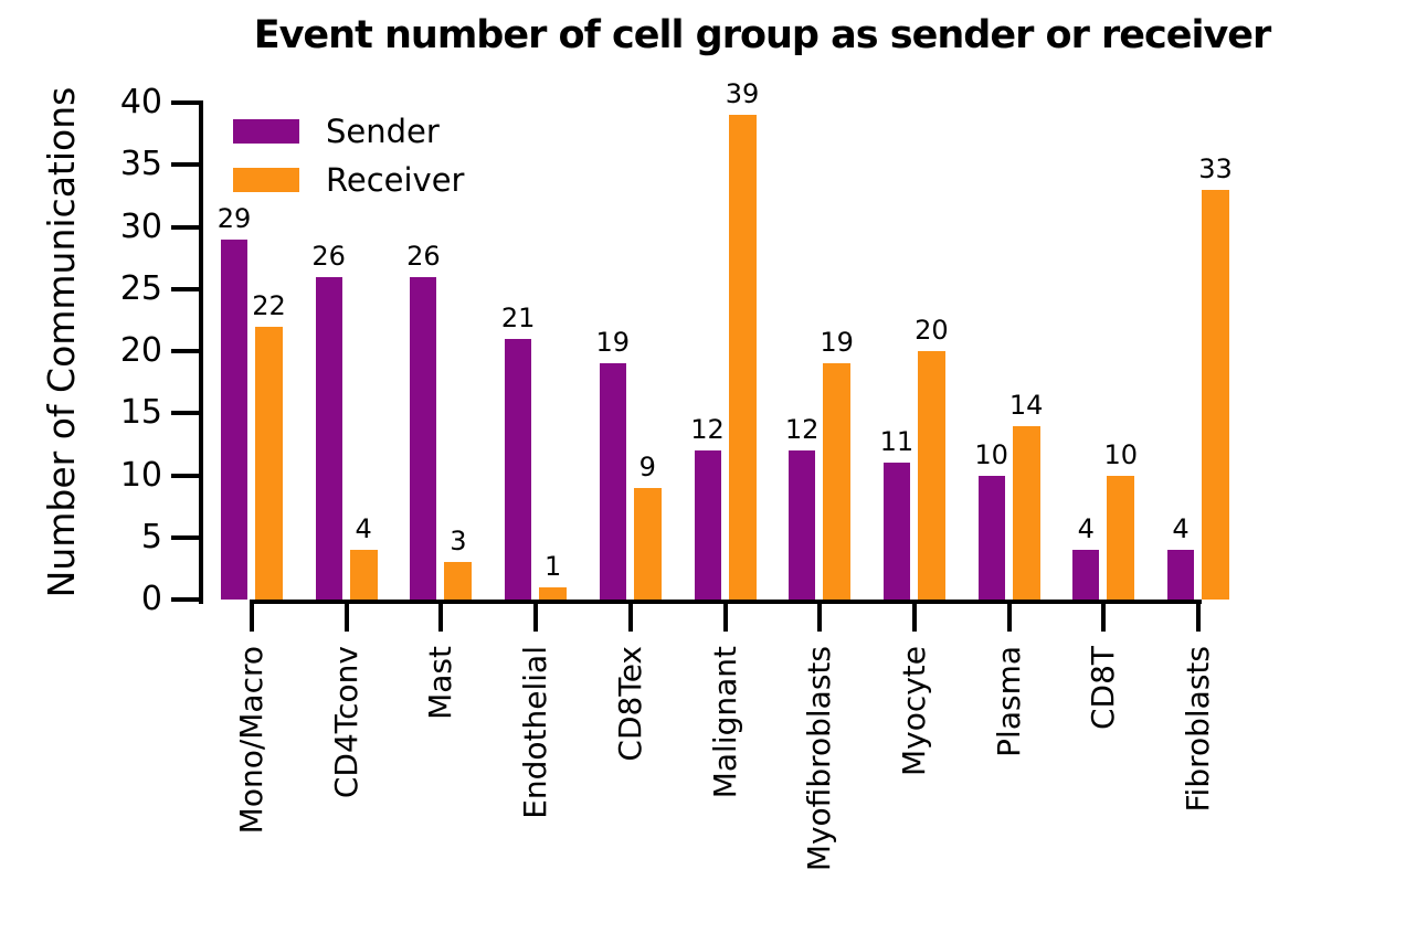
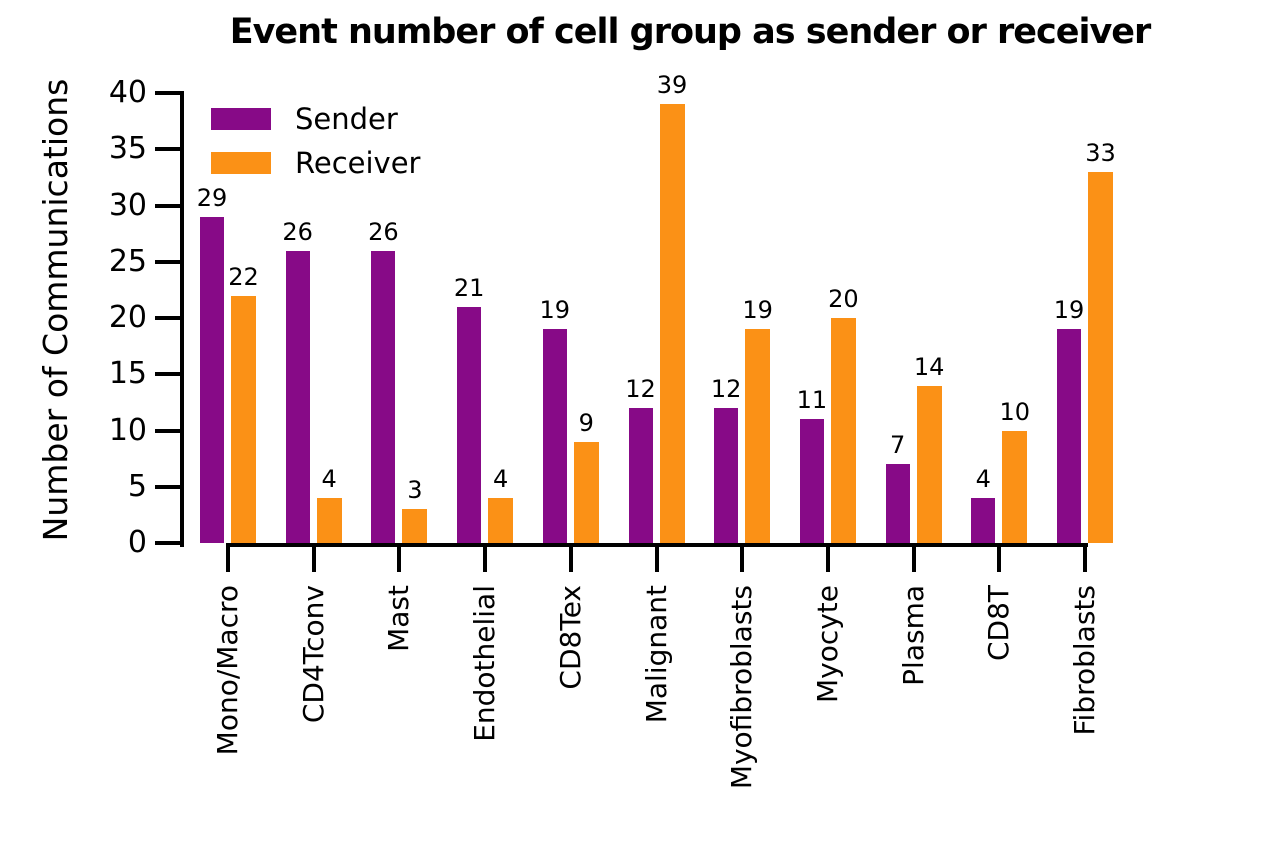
Receiver/Endothelial: 1 -> 4
Sender/Plasma: 10 -> 7
Sender/Fibroblasts: 4 -> 19
